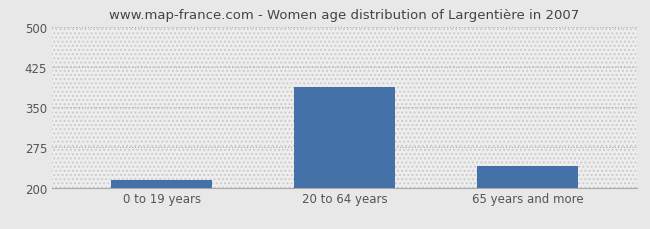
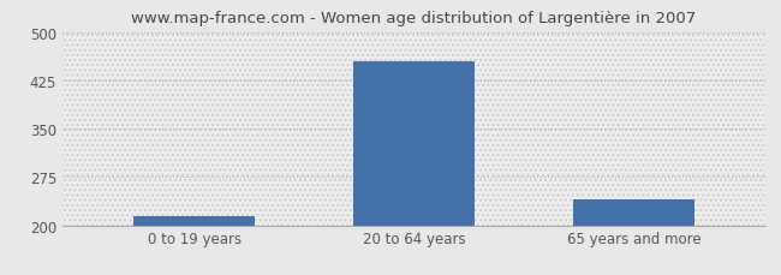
20 to 64 years: 388 -> 455
